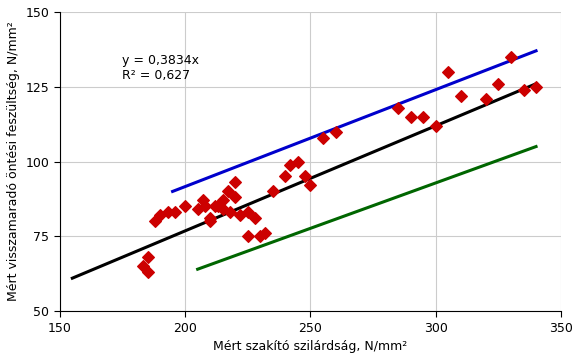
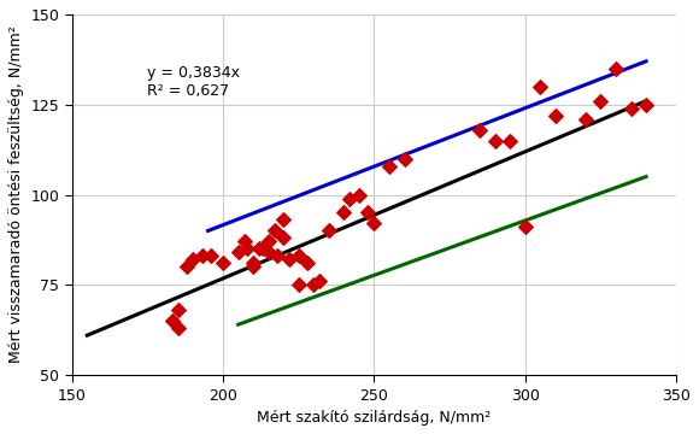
200: 85 -> 81
300: 112 -> 91
